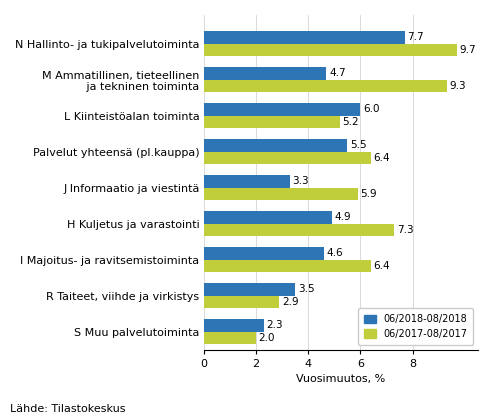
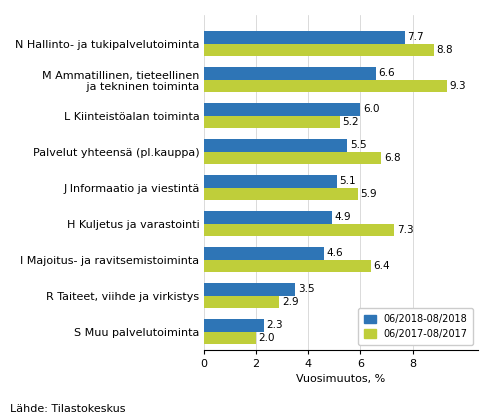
06/2017-08/2017/N Hallinto- ja tukipalvelutoiminta: 9.7 -> 8.8
06/2018-08/2018/M Ammatillinen, tieteellinen ja tekninen toiminta: 4.7 -> 6.6
06/2017-08/2017/Palvelut yhteensä (pl.kauppa): 6.4 -> 6.8
06/2018-08/2018/J Informaatio ja viestintä: 3.3 -> 5.1
